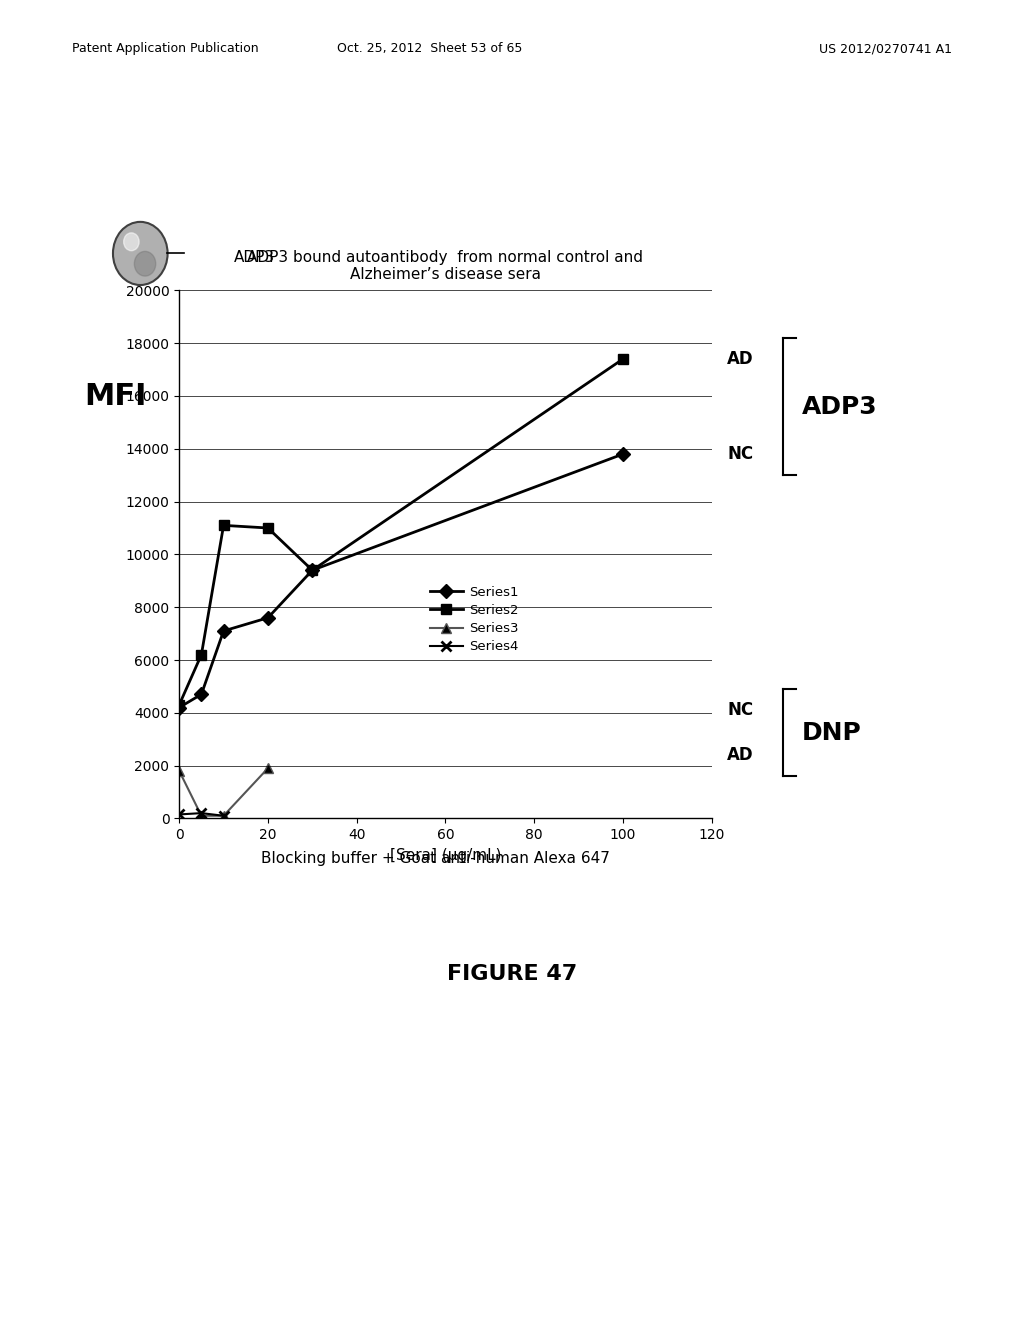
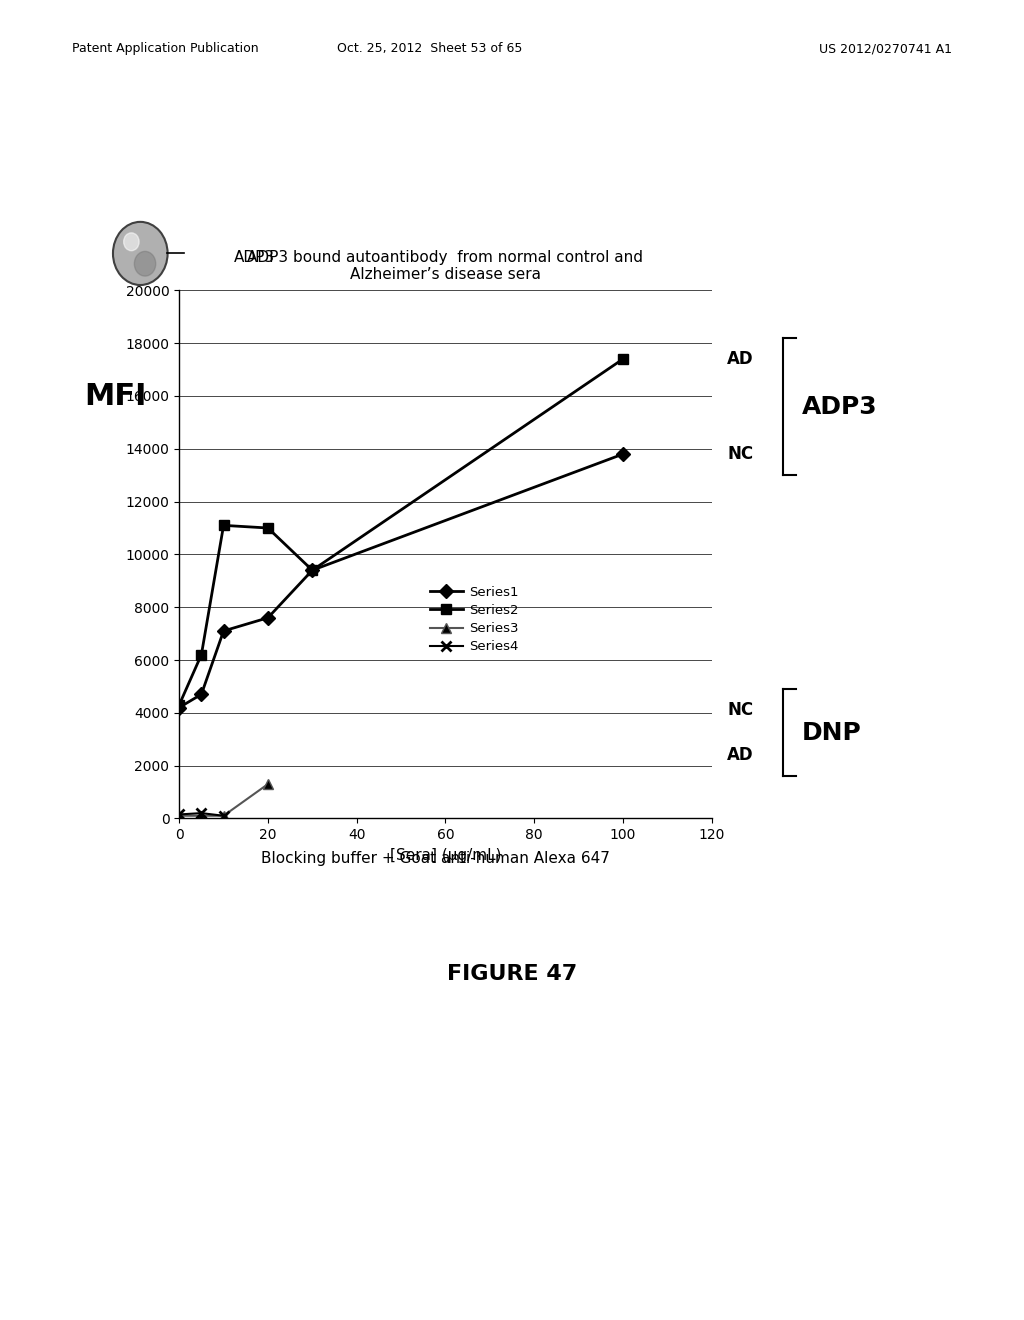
Series3/0: 1800 -> 100
Series3/20: 1900 -> 1300
